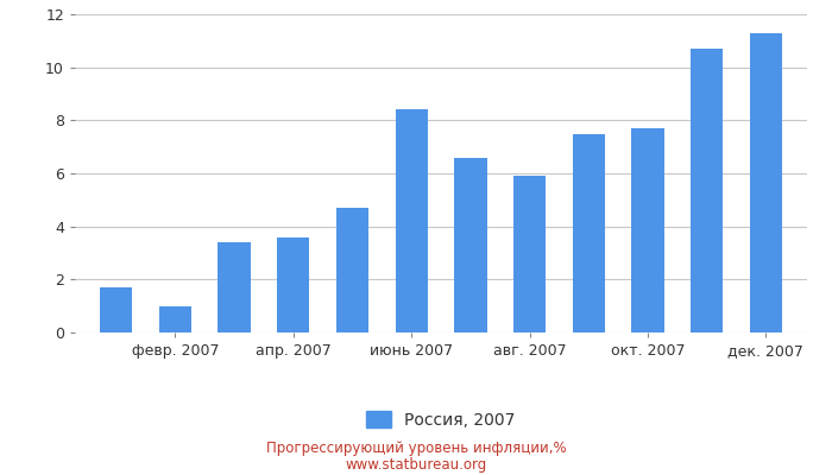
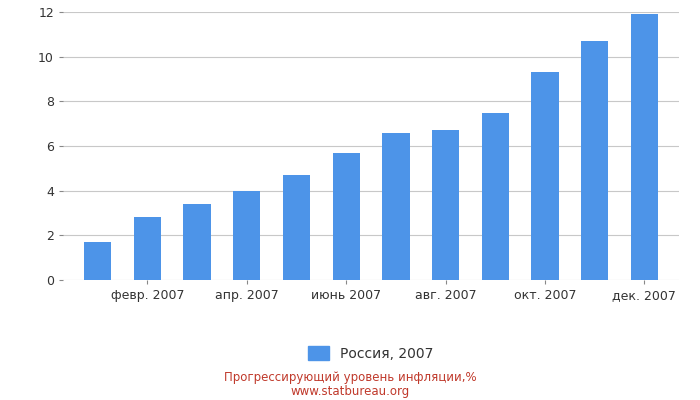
февр. 2007: 1.0 -> 2.8
апр. 2007: 3.6 -> 4.0
июнь 2007: 8.4 -> 5.7
авг. 2007: 5.9 -> 6.7
окт. 2007: 7.7 -> 9.3
дек. 2007: 11.3 -> 11.9
